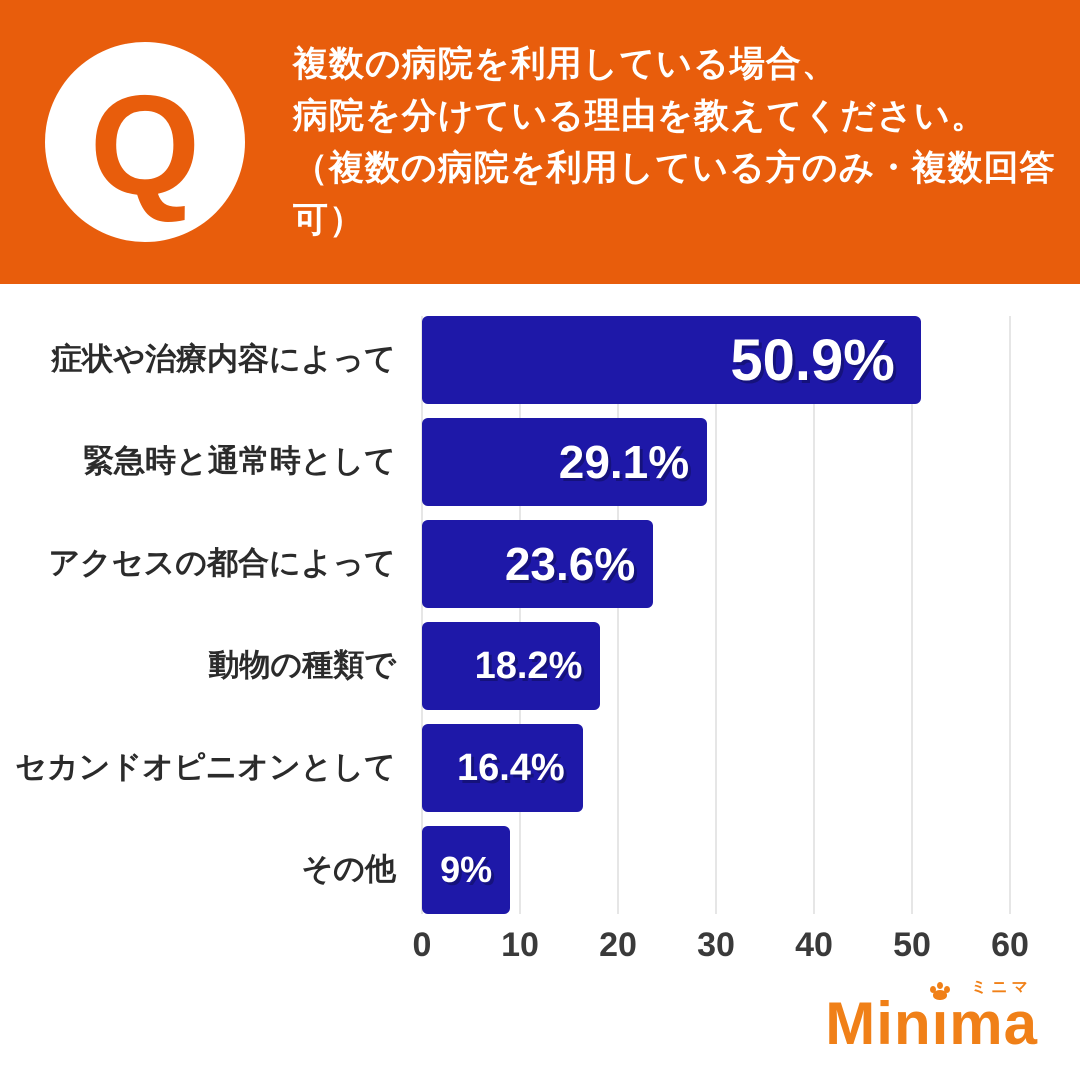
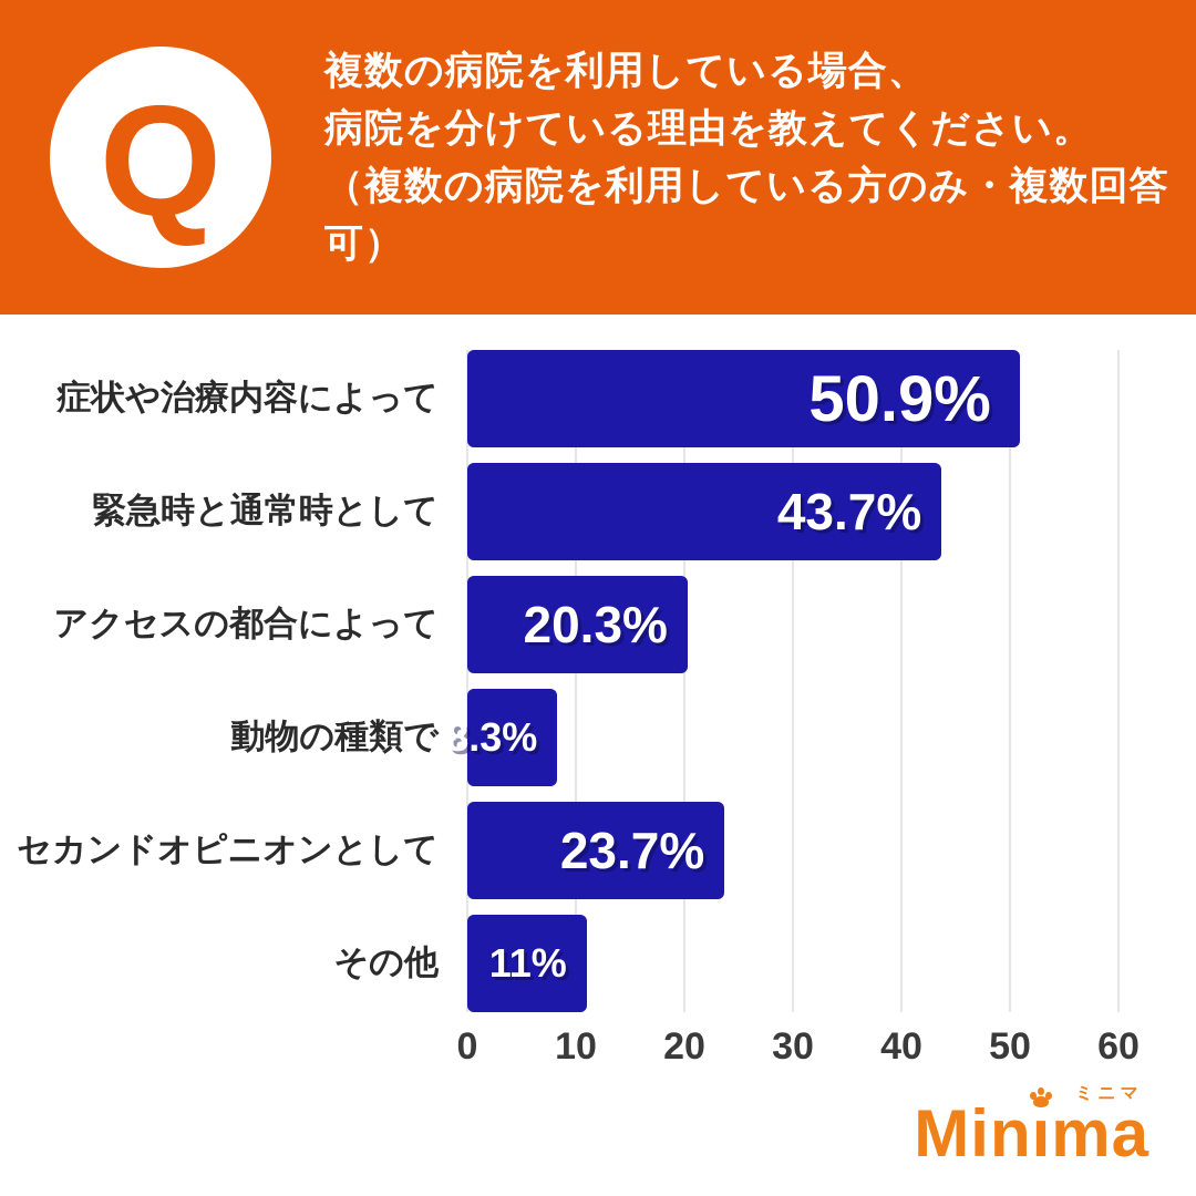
緊急時と通常時として: 29.1% -> 43.7%
アクセスの都合によって: 23.6% -> 20.3%
動物の種類で: 18.2% -> 8.3%
セカンドオピニオンとして: 16.4% -> 23.7%
その他: 9% -> 11%
